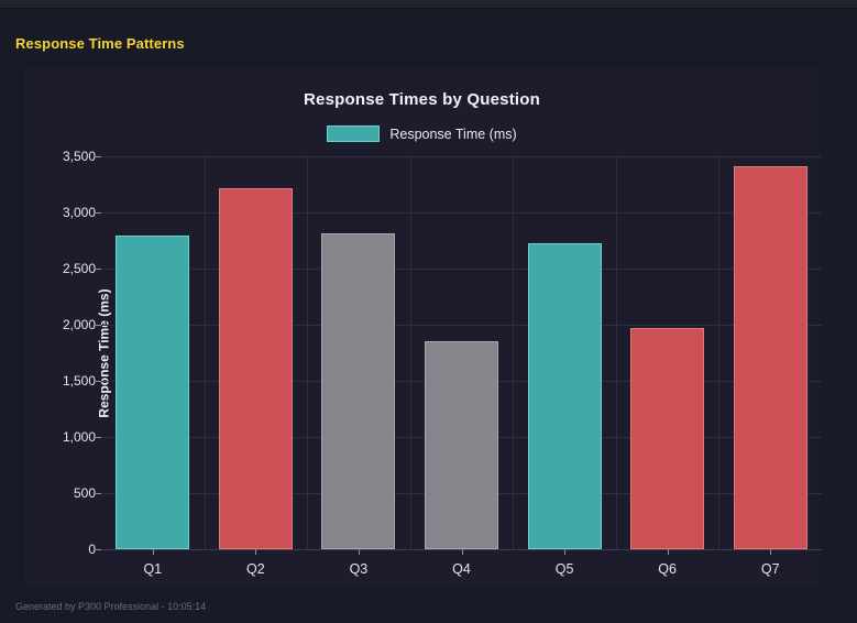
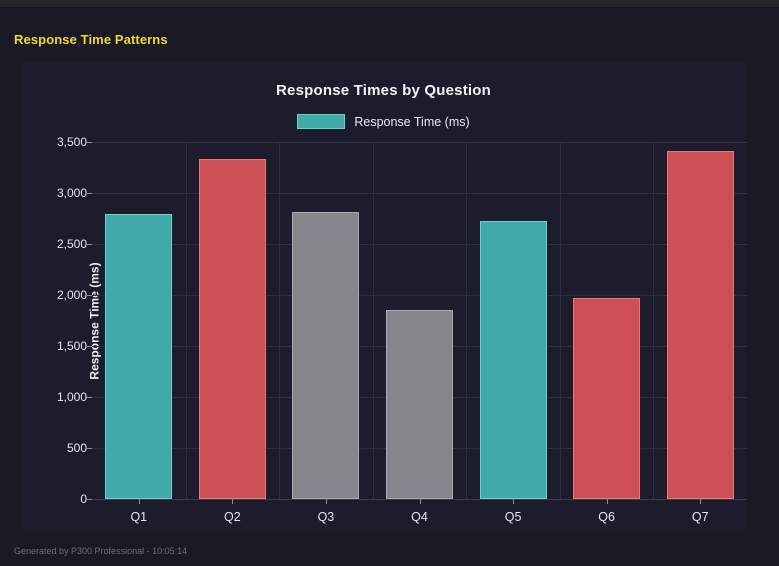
Q2: 3220 -> 3330
